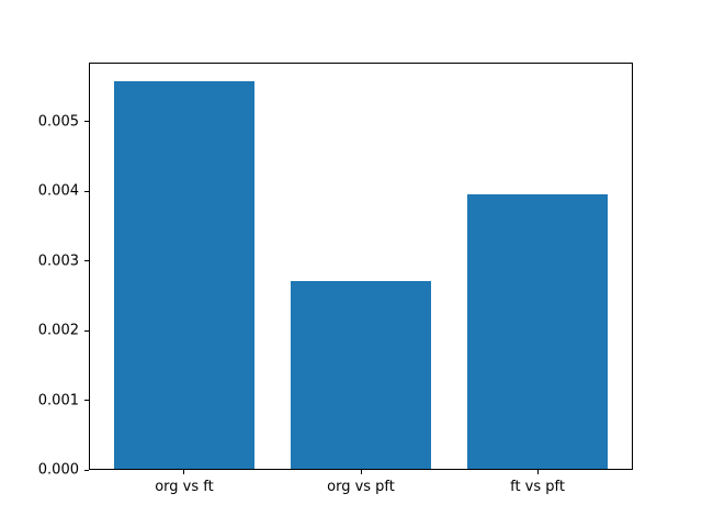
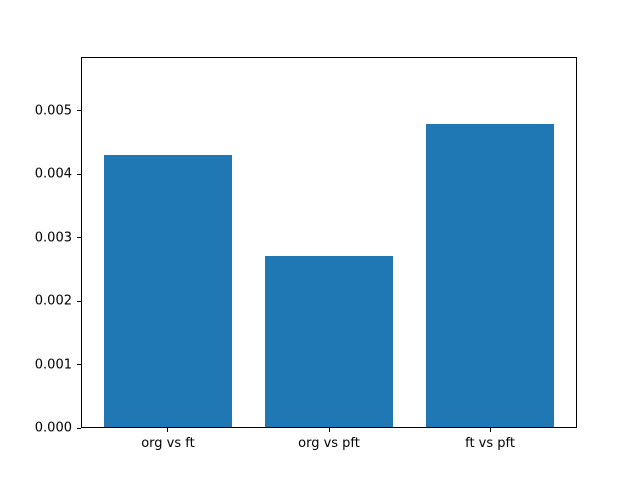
org vs ft: 0.0056 -> 0.0043
ft vs pft: 0.0040 -> 0.0048
